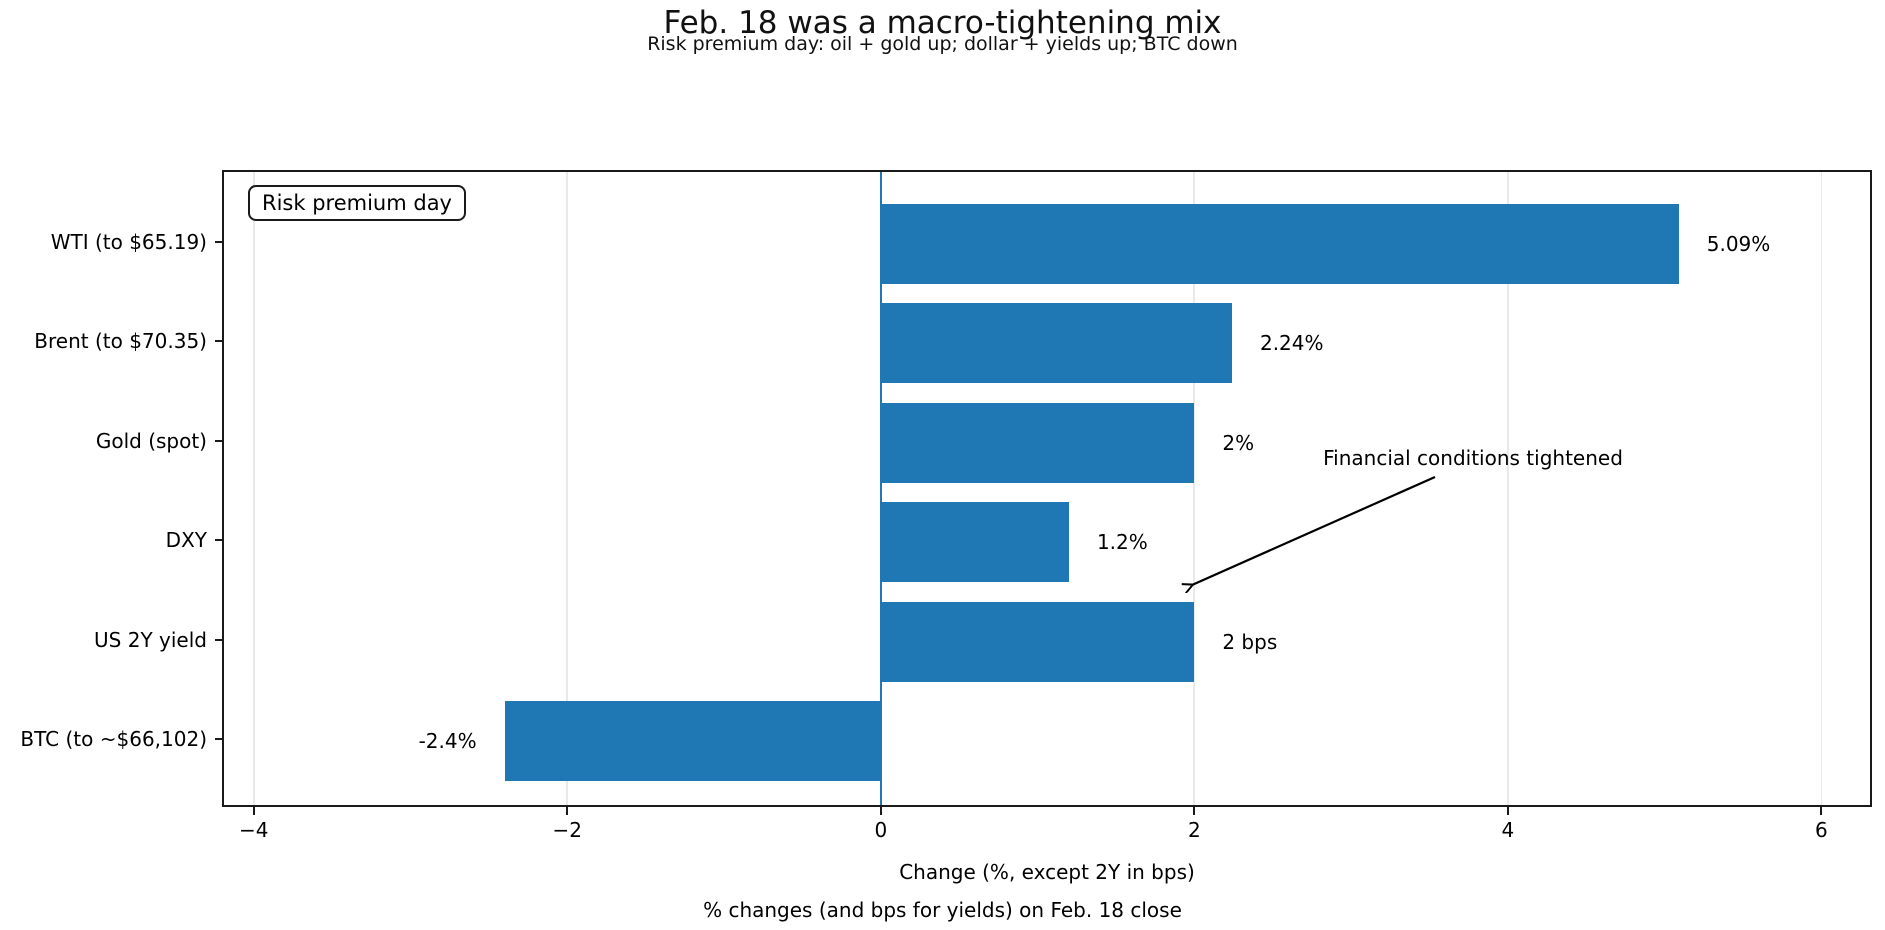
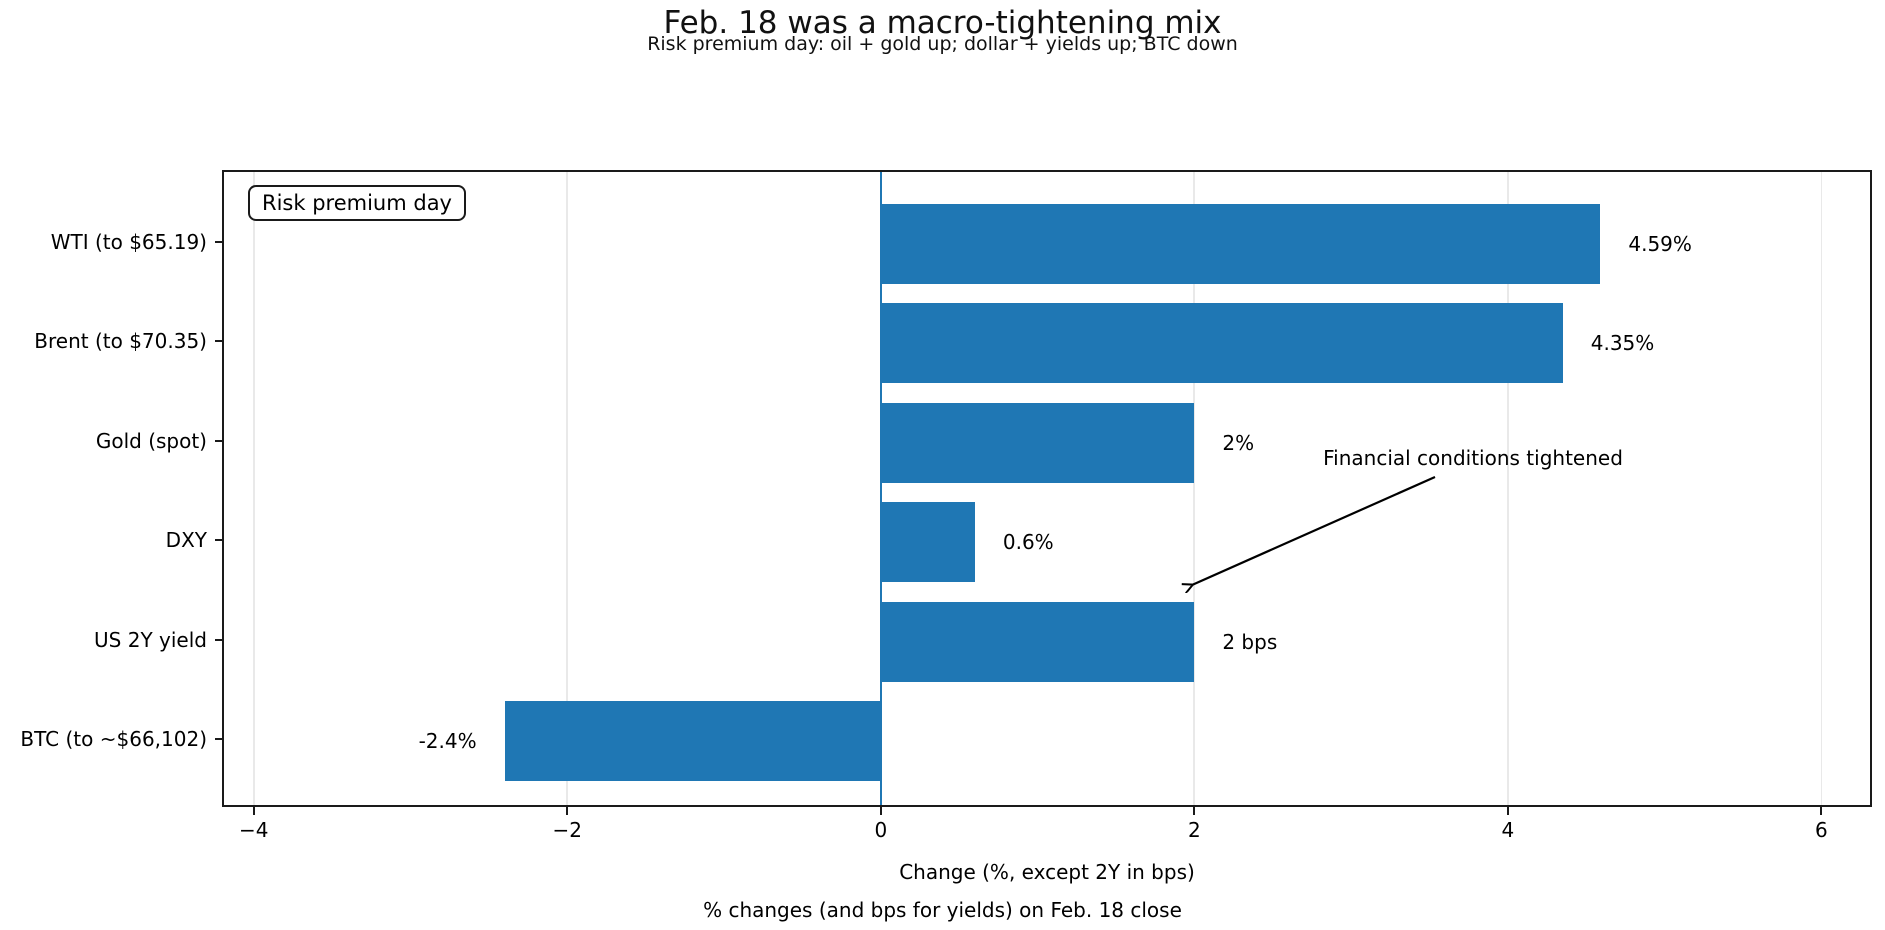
WTI (to $65.19): 5.09% -> 4.59%
Brent (to $70.35): 2.24% -> 4.35%
DXY: 1.2% -> 0.6%
